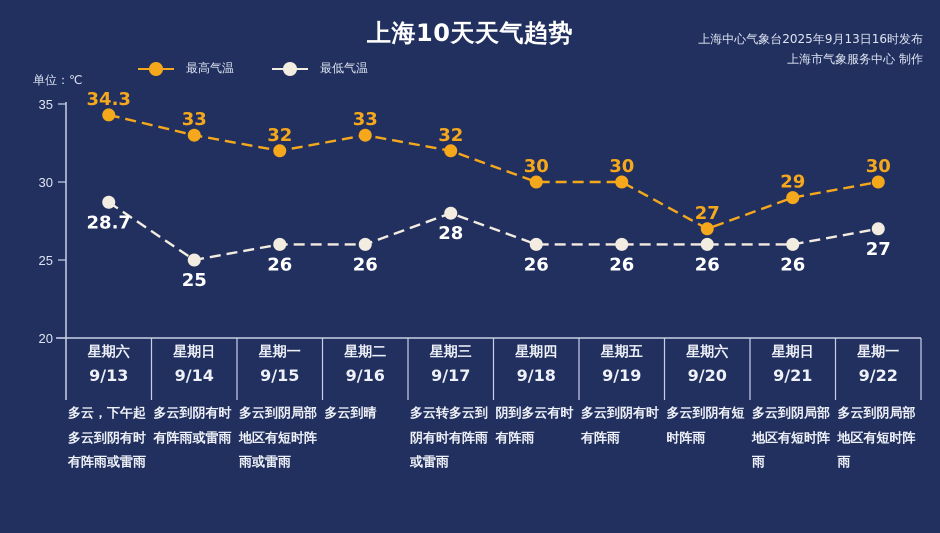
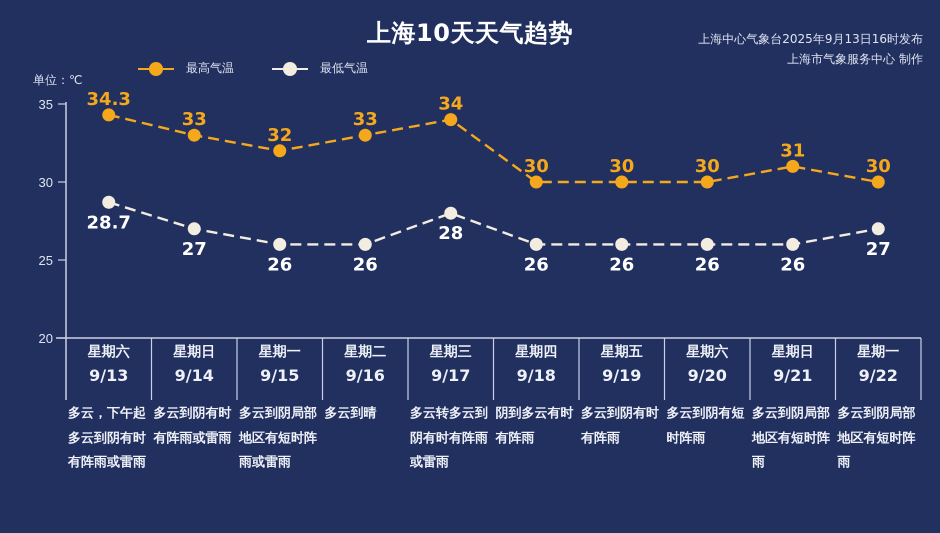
最低气温/9/14: 25 -> 27
最高气温/9/17: 32 -> 34
最高气温/9/20: 27 -> 30
最高气温/9/21: 29 -> 31
